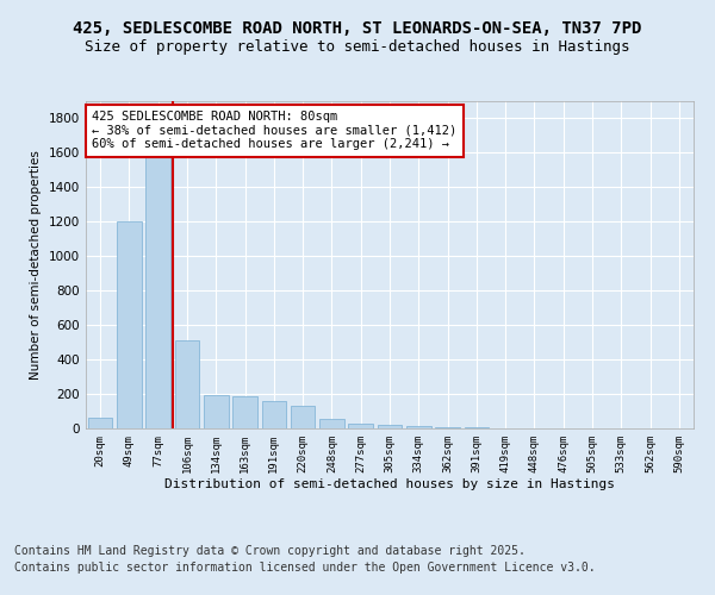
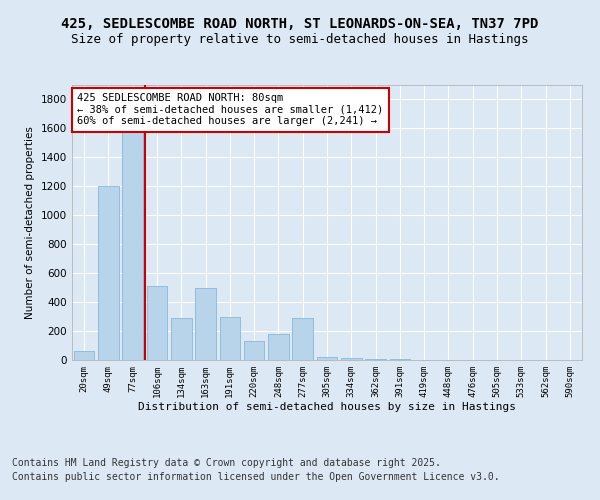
134sqm: 200 -> 290
163sqm: 180 -> 500
191sqm: 160 -> 300
248sqm: 60 -> 180
277sqm: 30 -> 290
